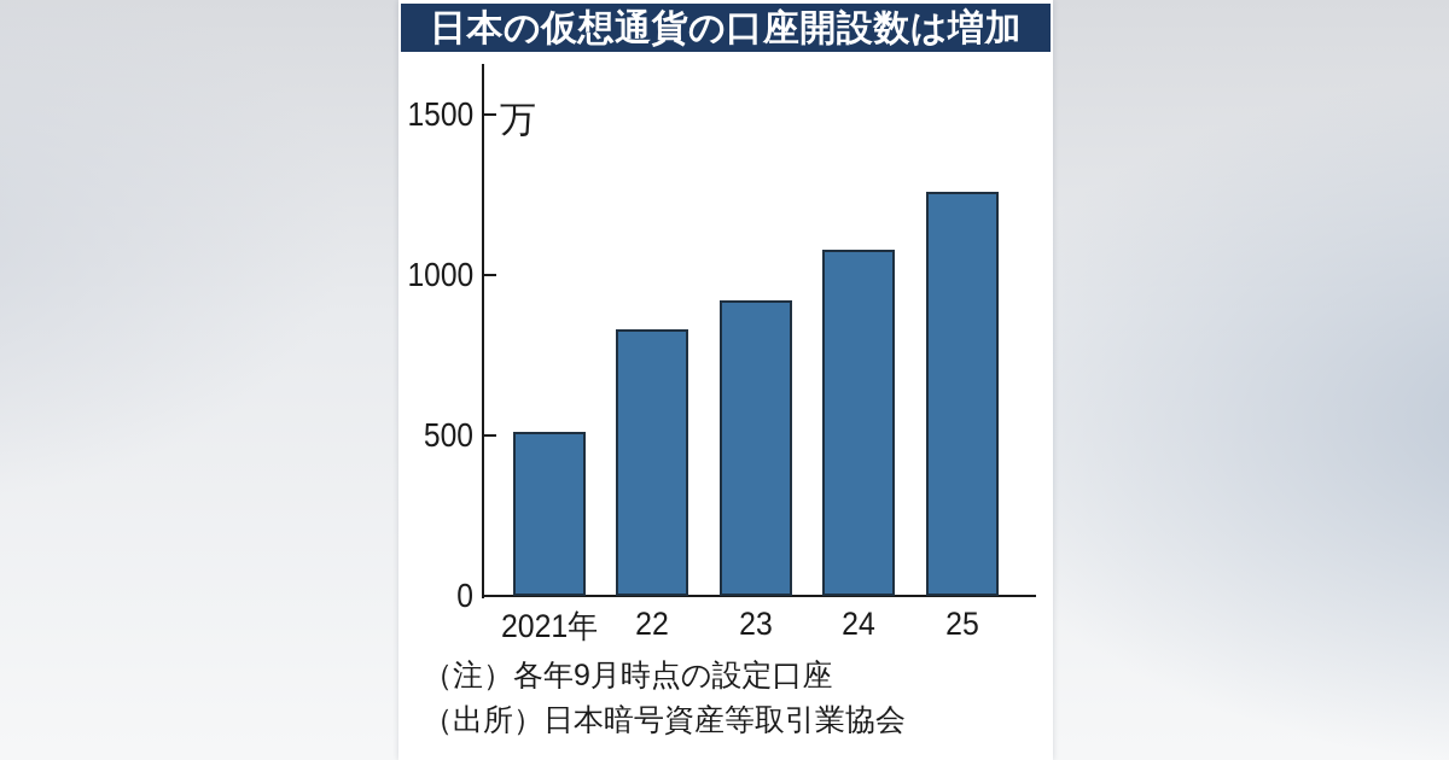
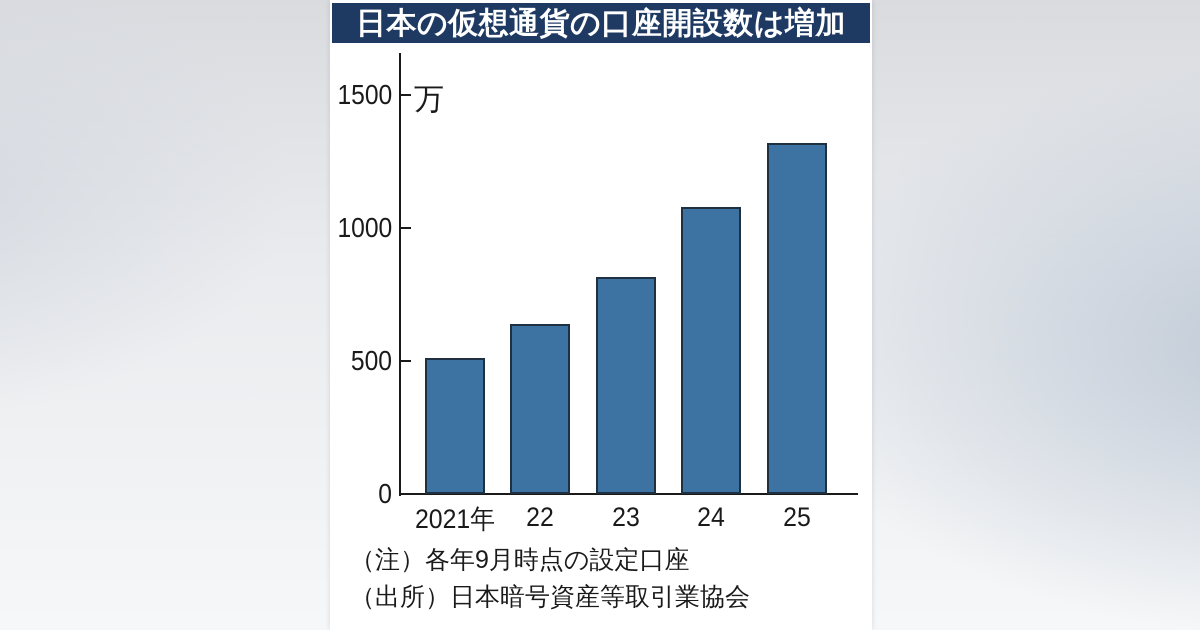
22: 830 -> 640
23: 920 -> 820
25: 1260 -> 1320
